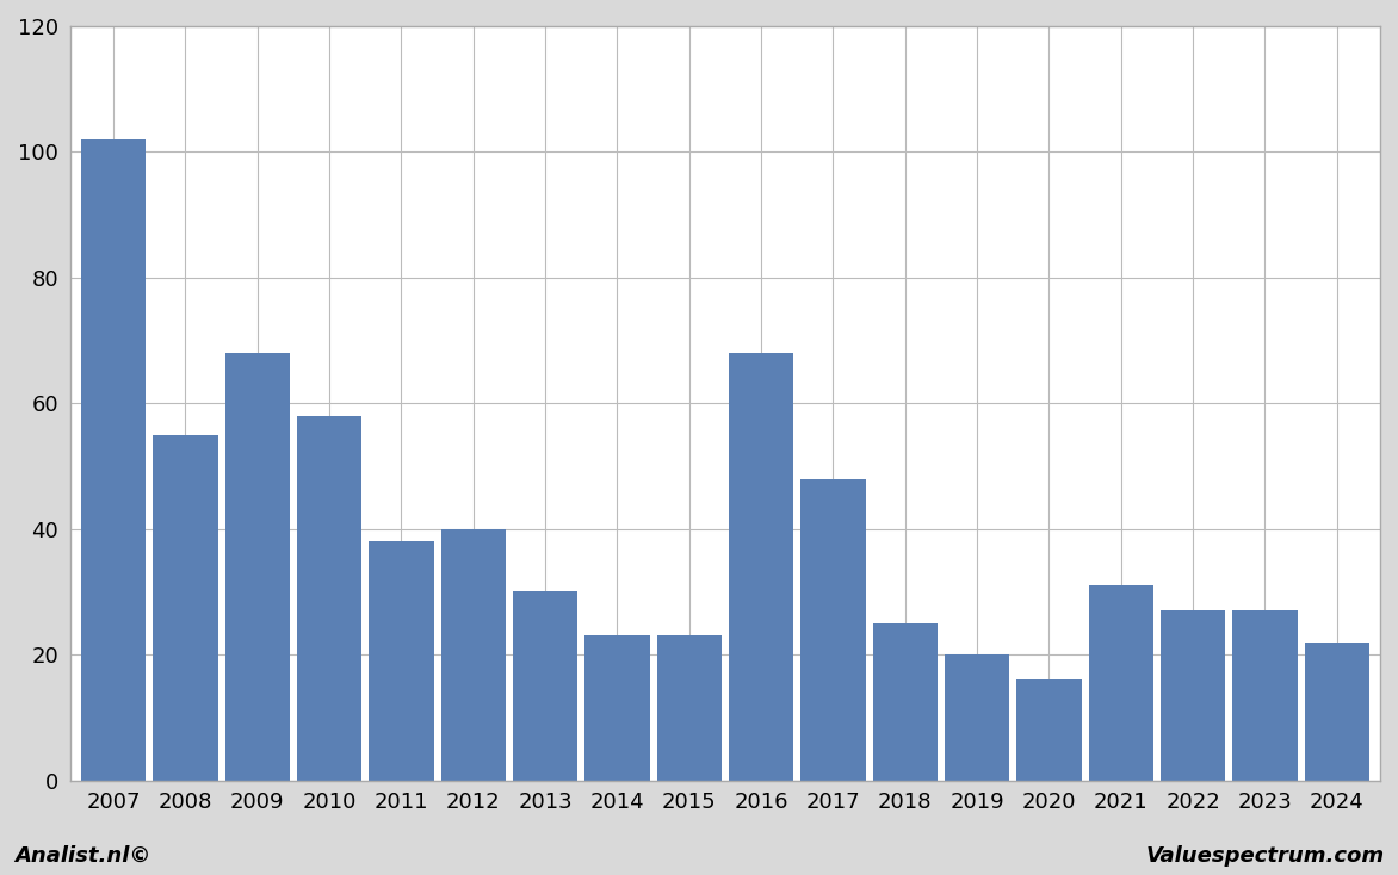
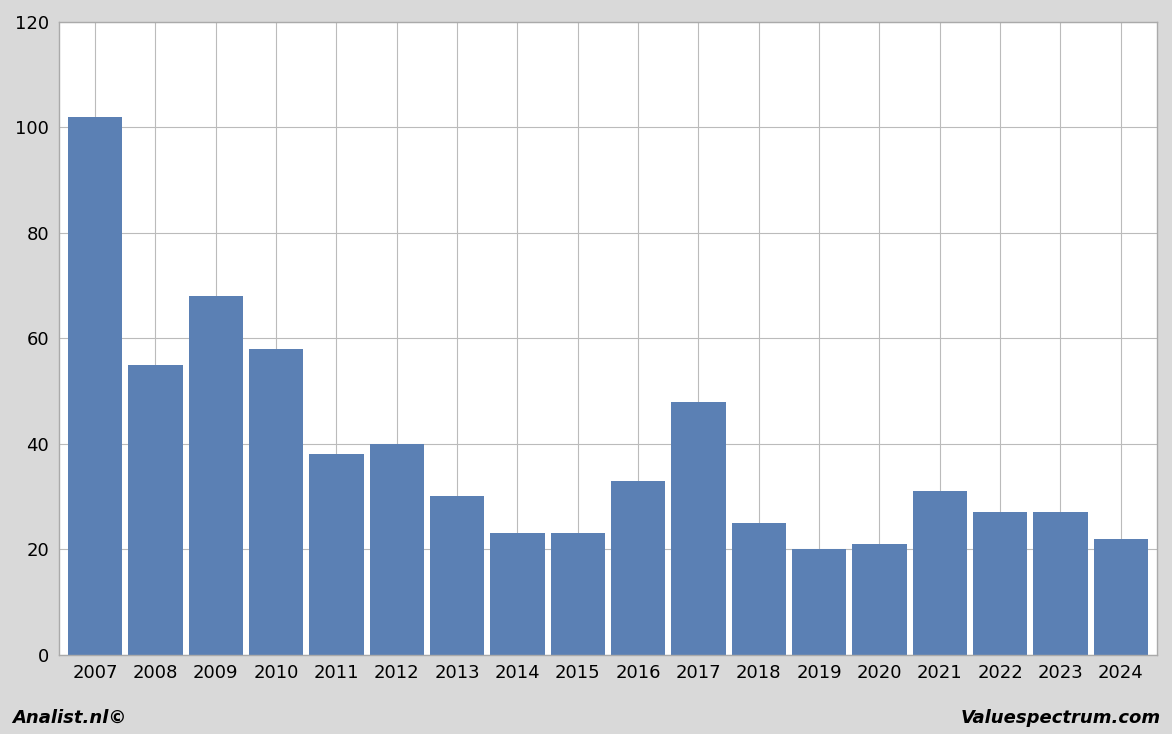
2016: 68 -> 33
2020: 16 -> 21
